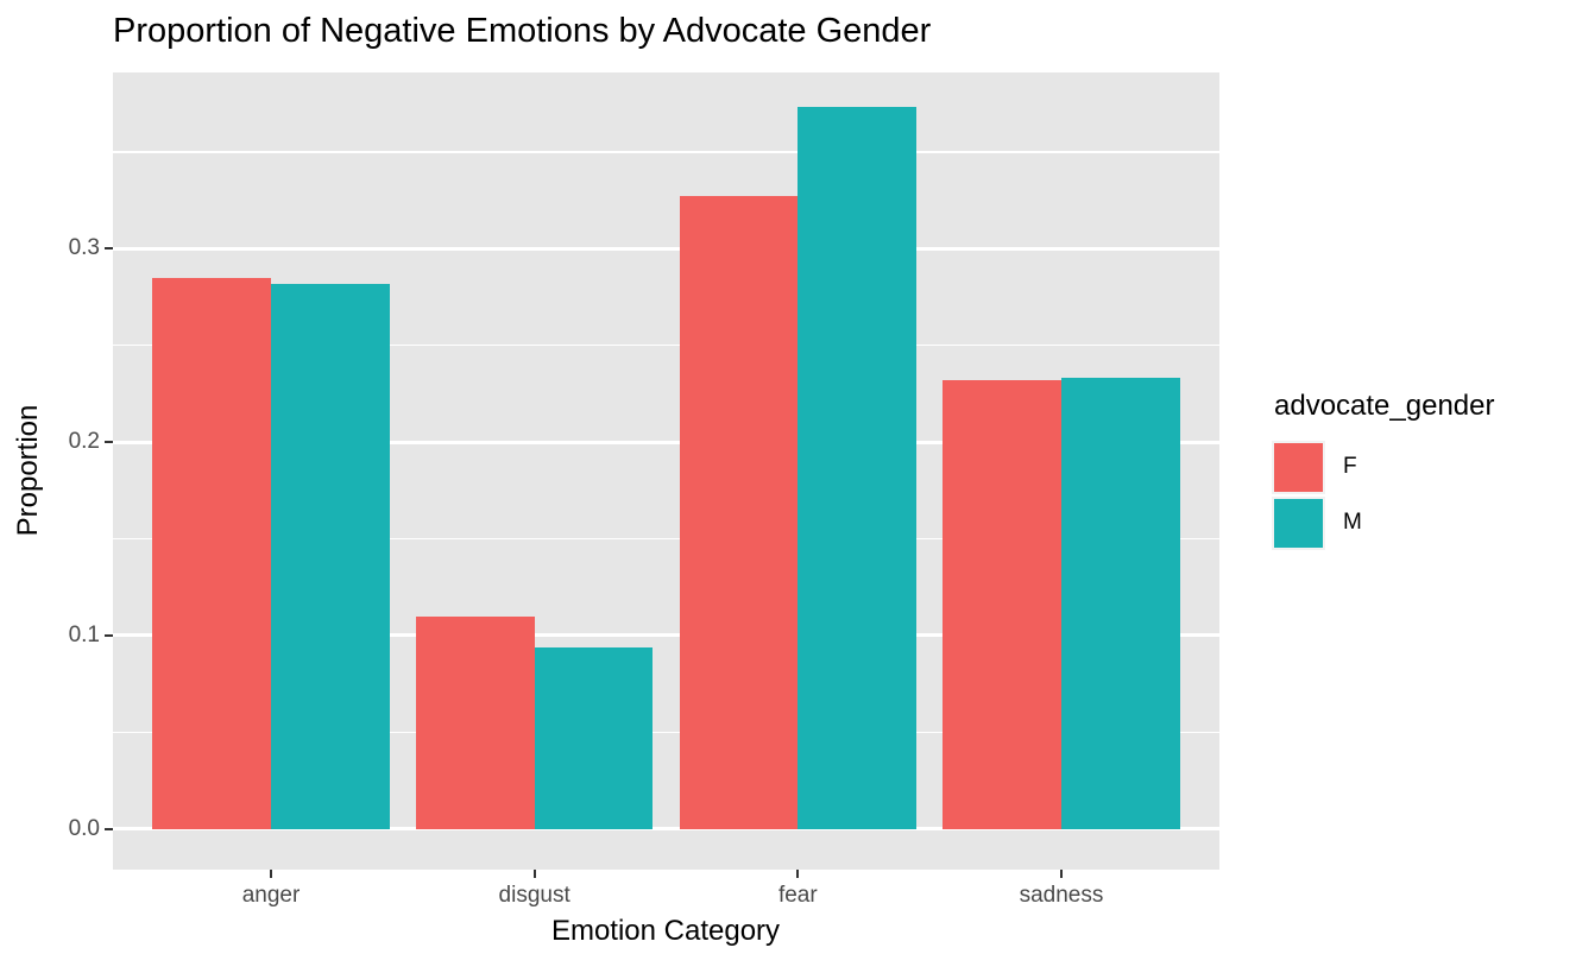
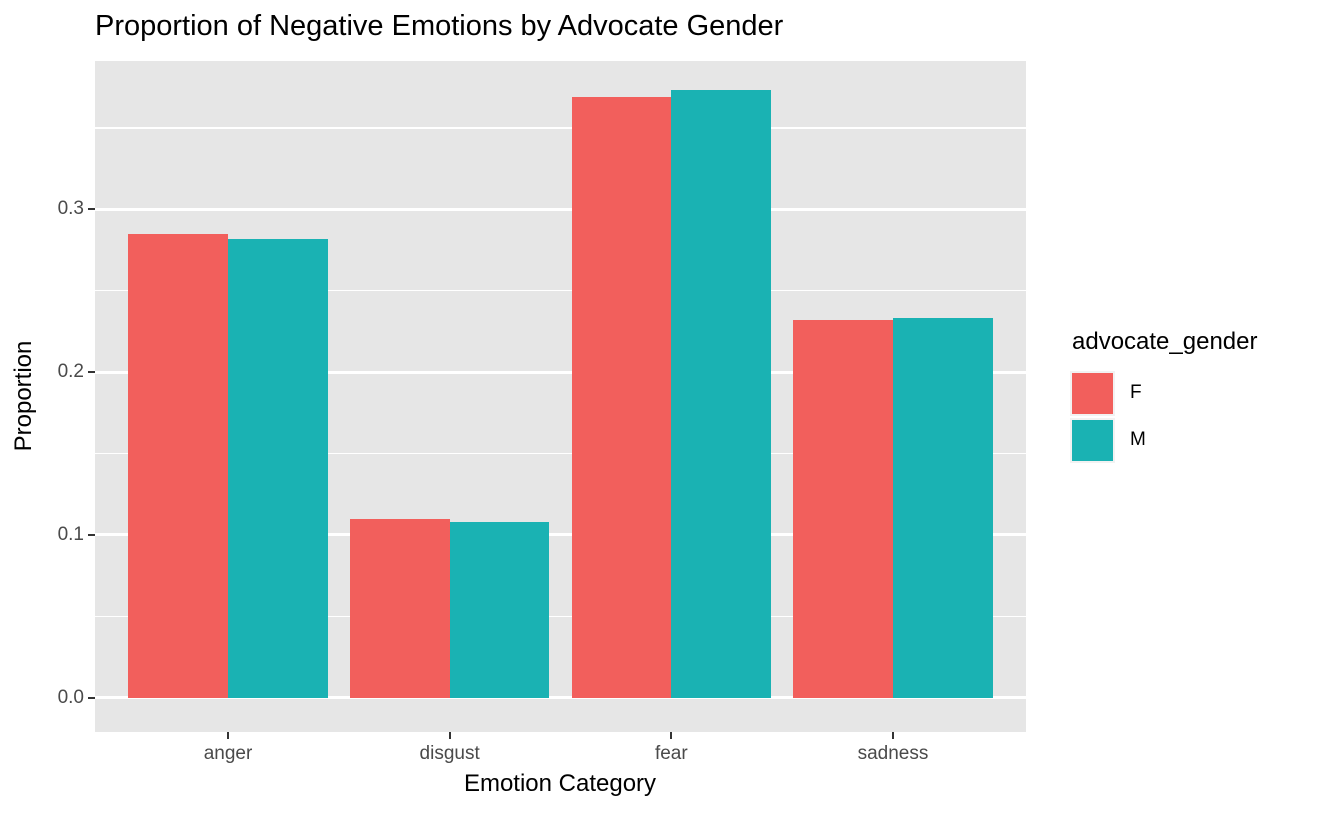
M/disgust: 0.094 -> 0.108
F/fear: 0.327 -> 0.369
